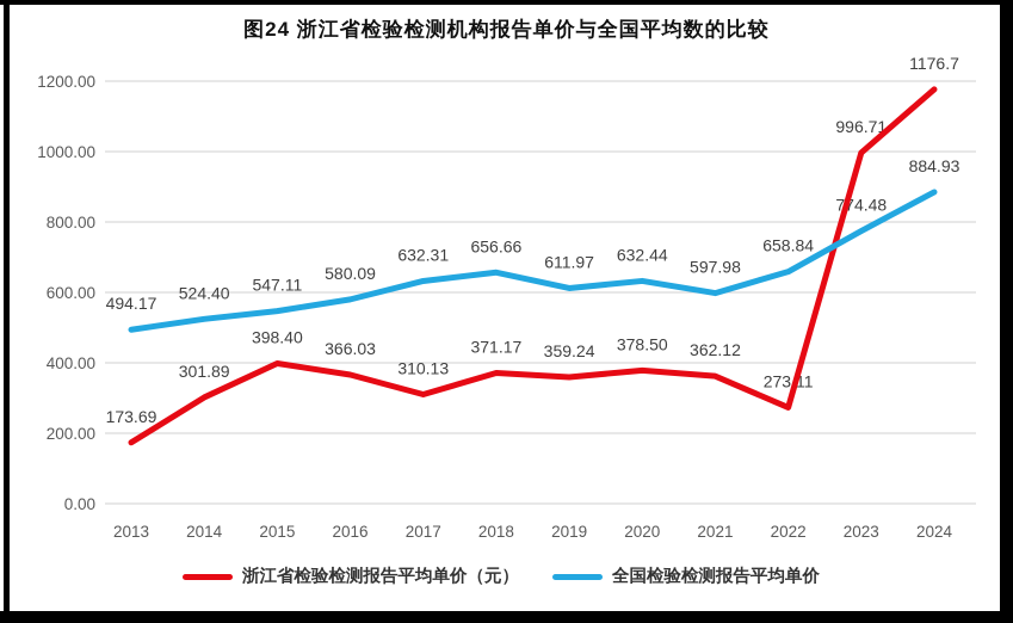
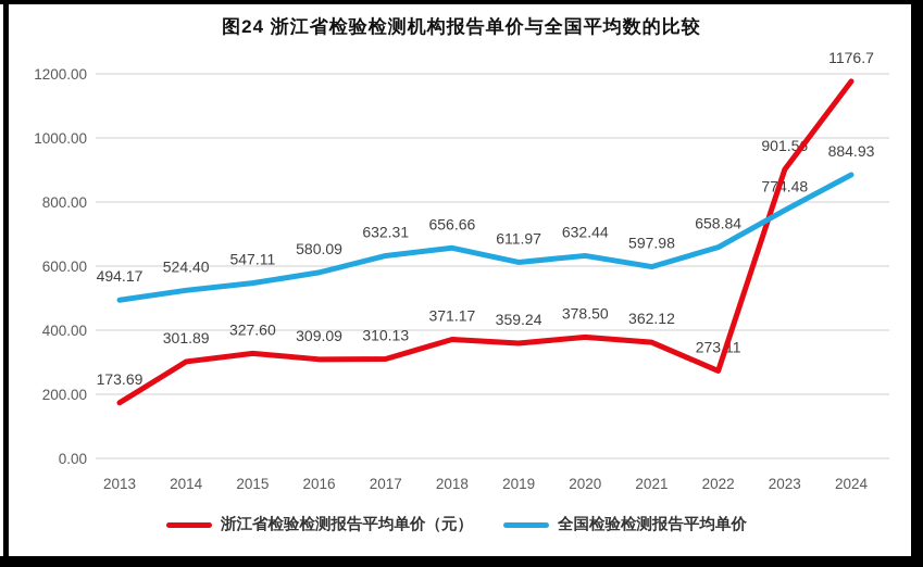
浙江省检验检测报告平均单价（元）/2015: 398.40 -> 327.60
浙江省检验检测报告平均单价（元）/2016: 366.03 -> 309.09
浙江省检验检测报告平均单价（元）/2023: 996.71 -> 901.56
